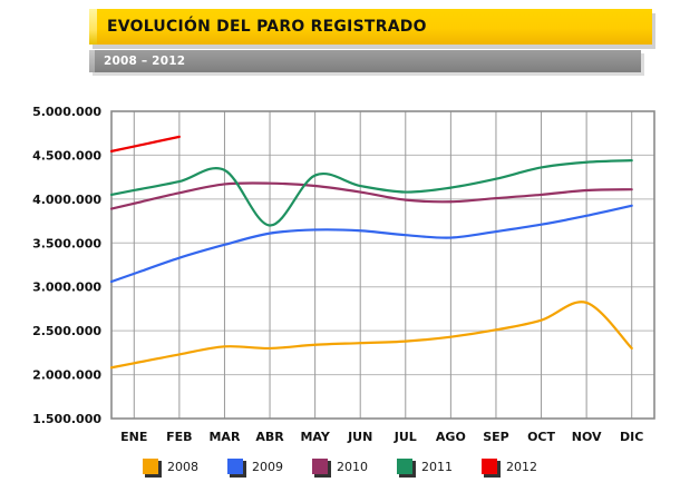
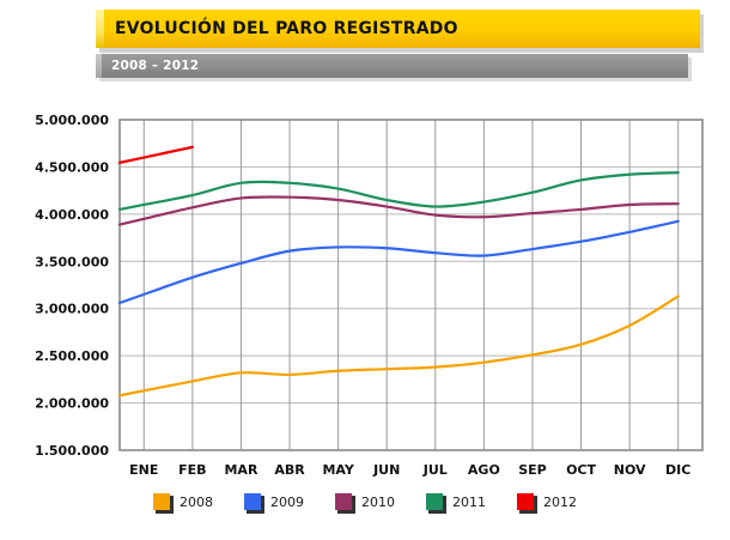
2011/ABR: 3700000 -> 4300000
2008/DIC: 2300000 -> 3100000
